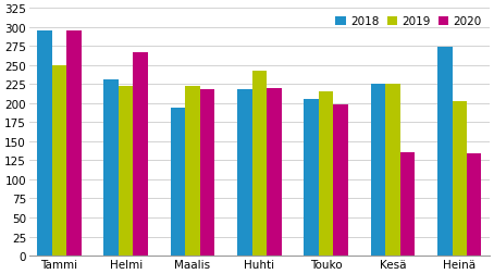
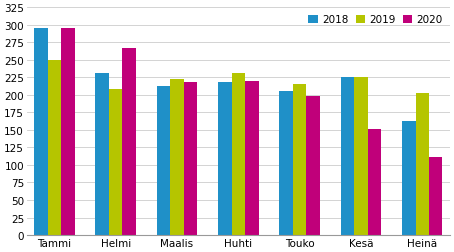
2019/Helmi: 222 -> 208
2018/Maalis: 194 -> 212
2019/Huhti: 242 -> 231
2020/Kesä: 136 -> 151
2018/Heinä: 274 -> 163
2020/Heinä: 134 -> 112
